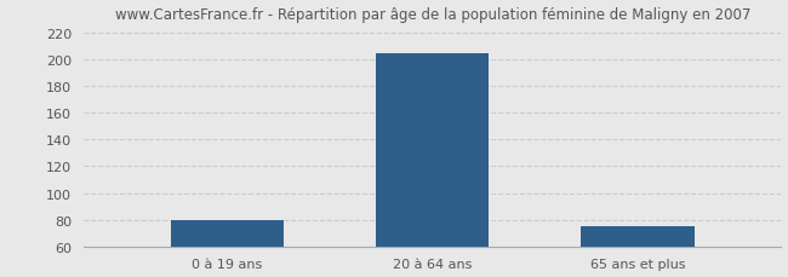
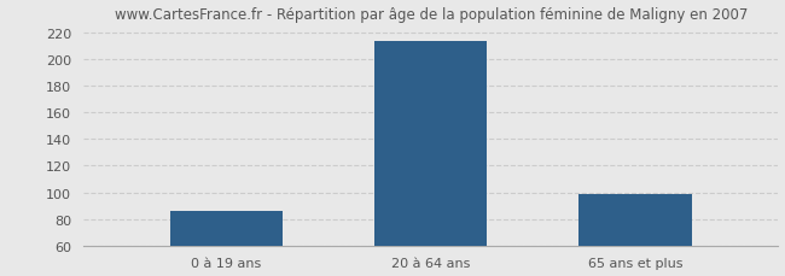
0 à 19 ans: 80 -> 86
20 à 64 ans: 205 -> 214
65 ans et plus: 75 -> 99
